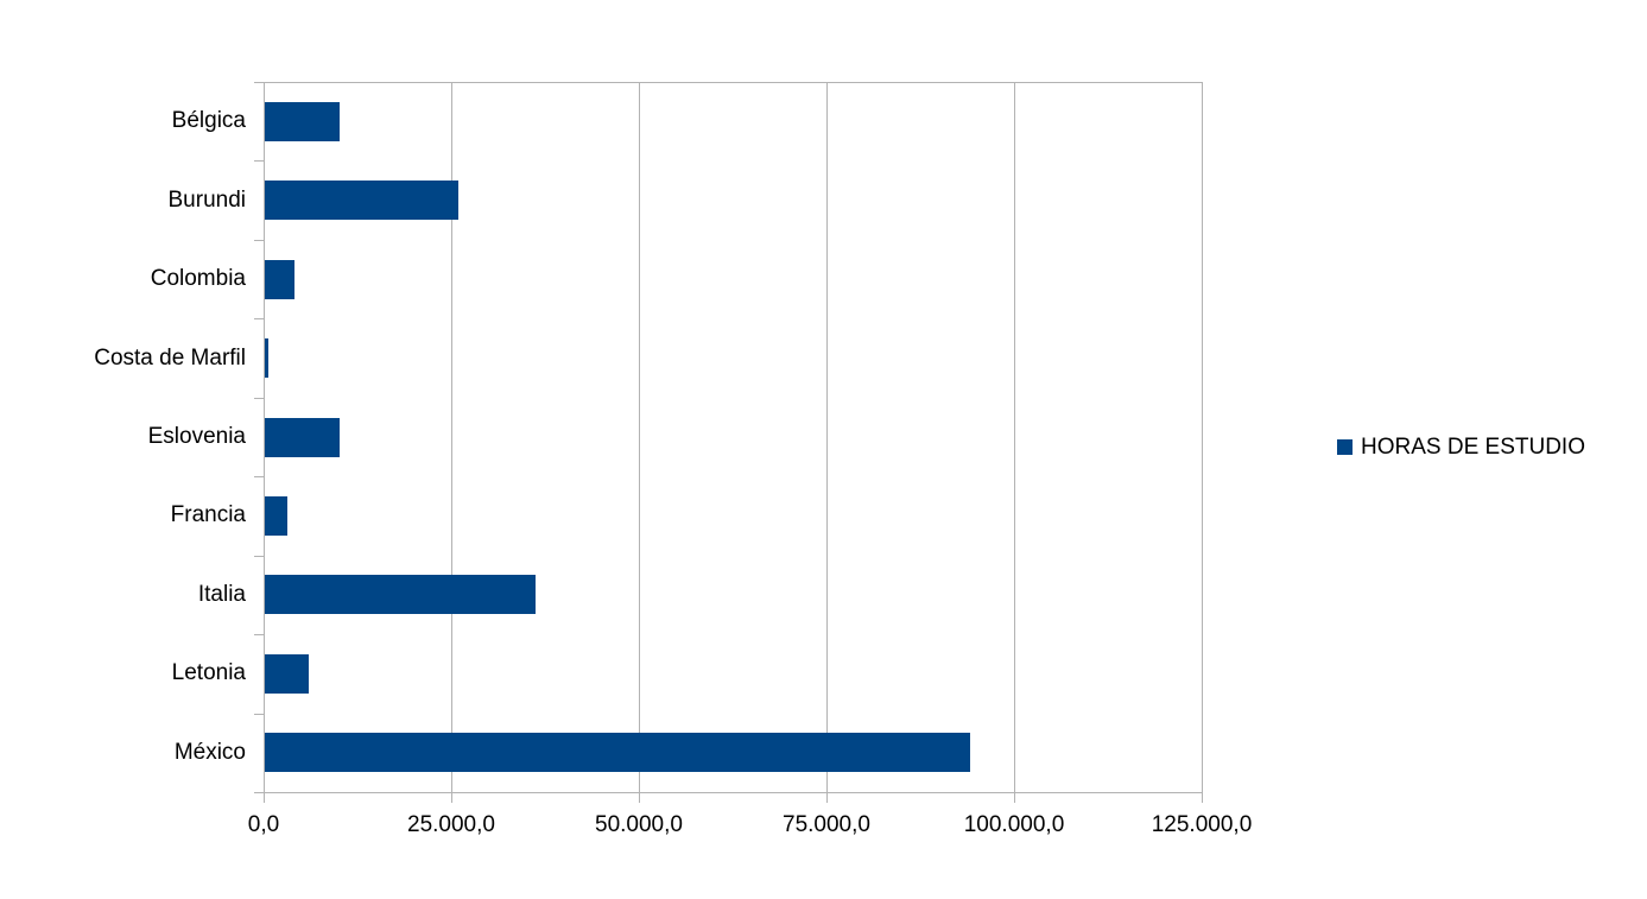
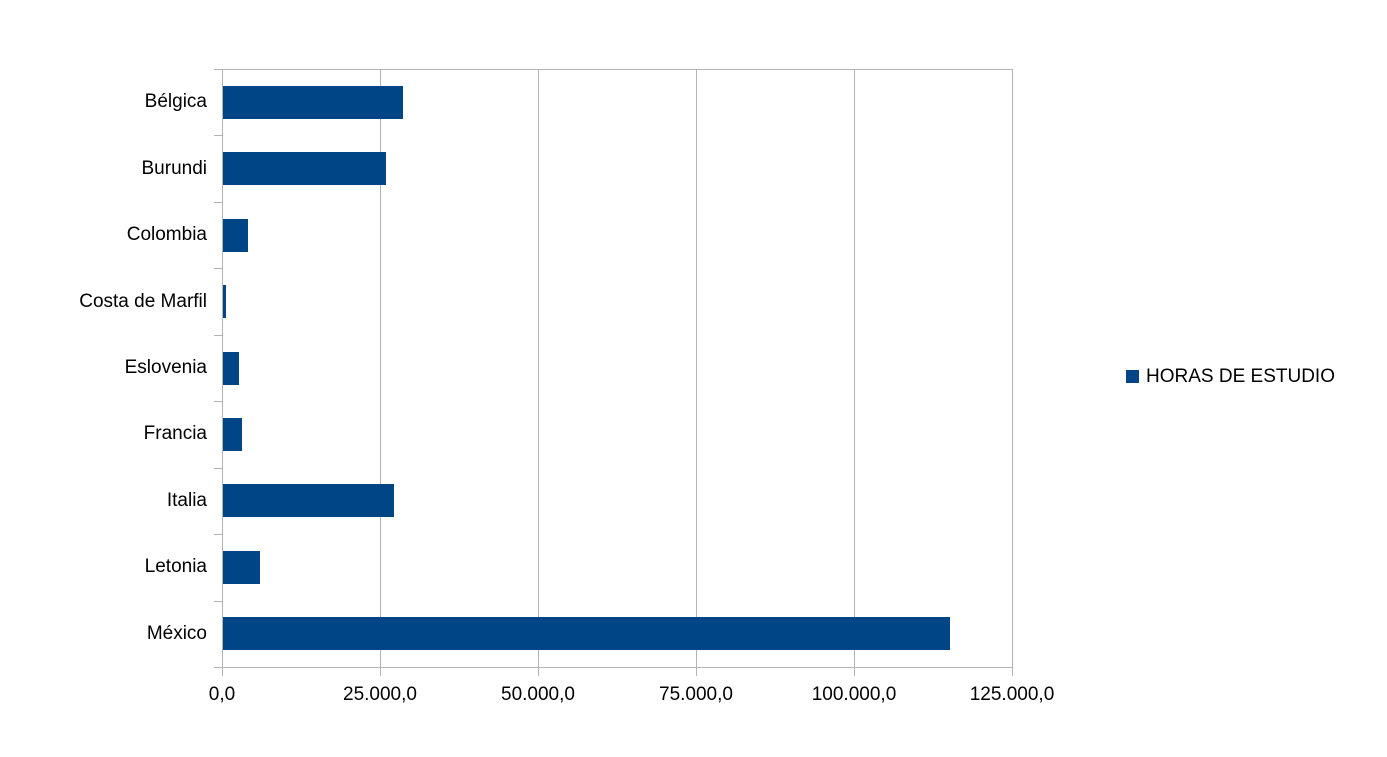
Bélgica: 10000 -> 28000
Eslovenia: 10000 -> 3000
Italia: 36000 -> 27000
México: 94000 -> 115000
